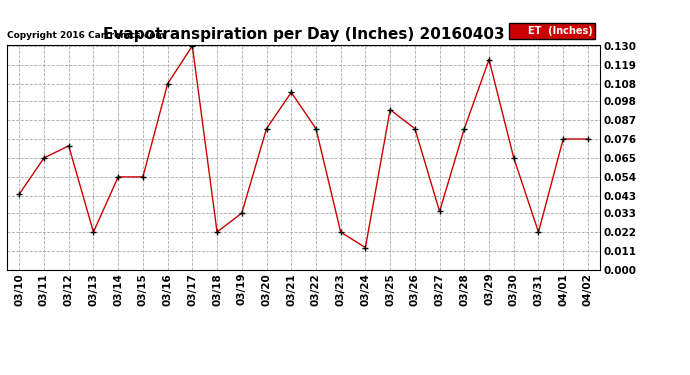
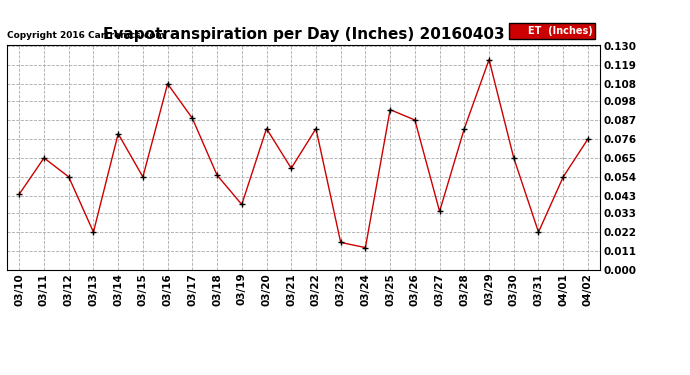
03/12: 0.072 -> 0.054
03/14: 0.054 -> 0.079
03/17: 0.130 -> 0.088
03/18: 0.022 -> 0.055
03/19: 0.033 -> 0.038
03/21: 0.103 -> 0.059
03/23: 0.022 -> 0.016
03/26: 0.082 -> 0.087
04/01: 0.076 -> 0.054
